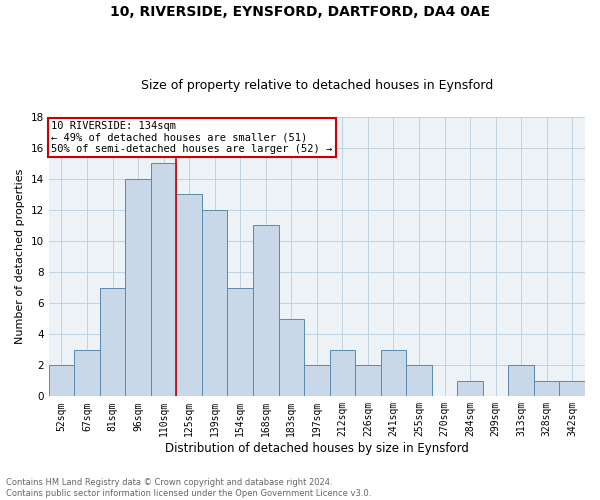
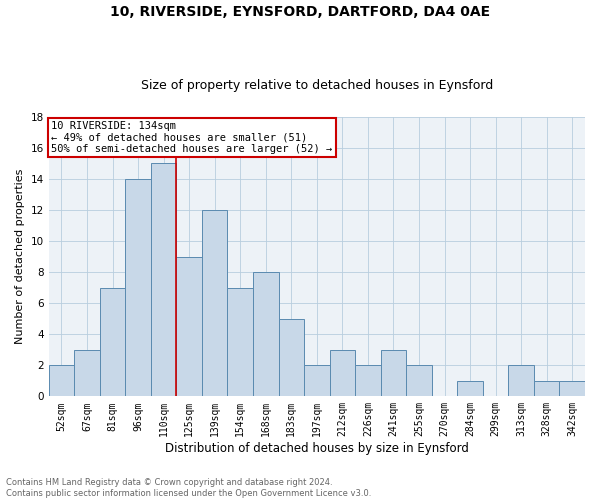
125sqm: 13 -> 9
168sqm: 11 -> 8
